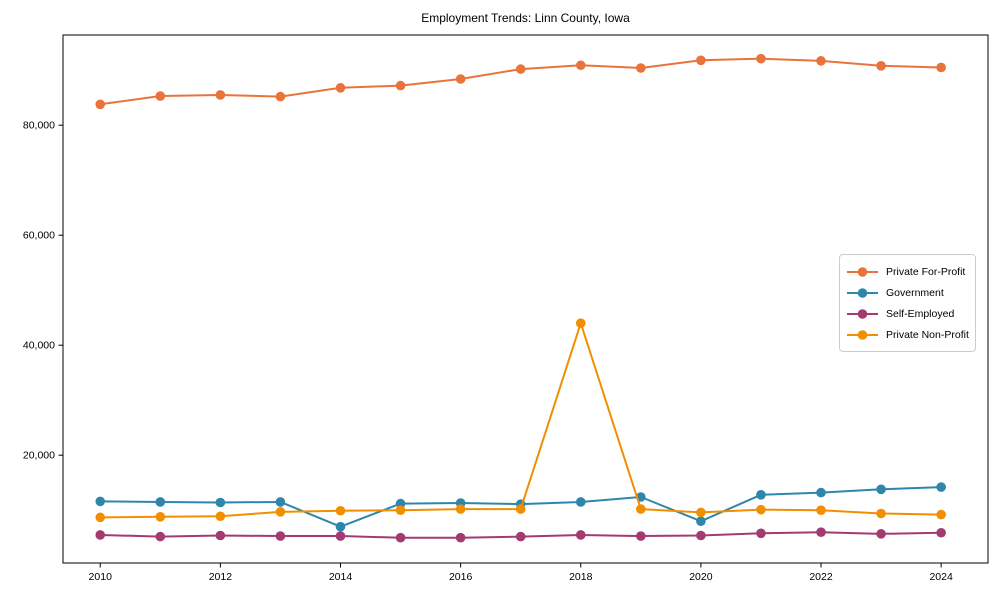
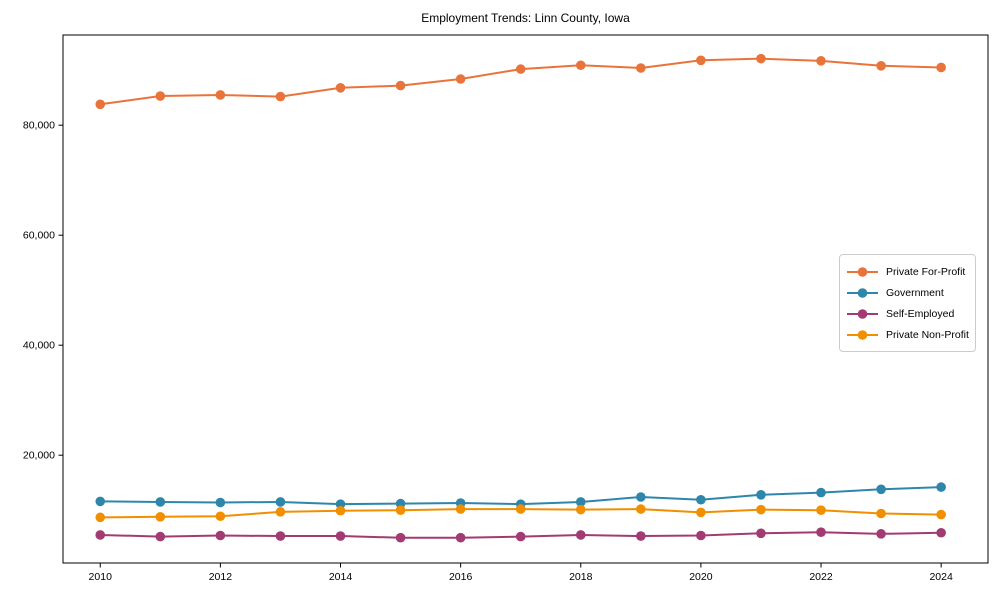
Government/2014: 7000 -> 11000
Private Non-Profit/2018: 44000 -> 10000
Government/2020: 8000 -> 12000
